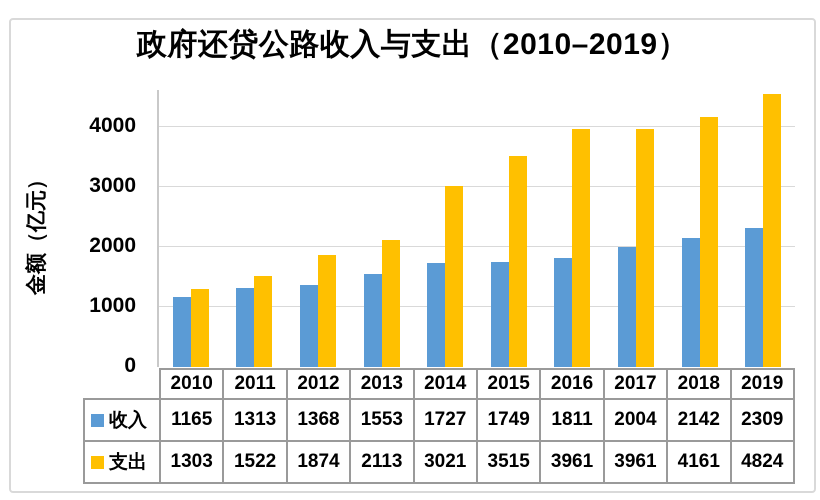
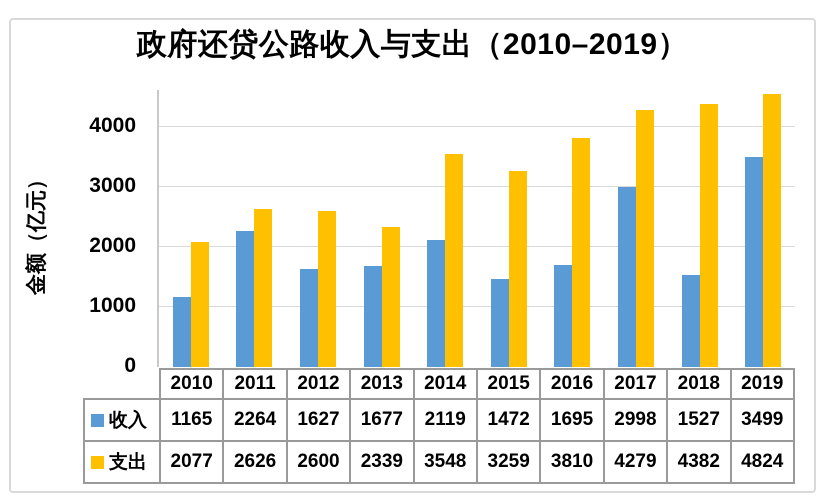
支出/2010: 1303 -> 2077
收入/2011: 1313 -> 2264
支出/2011: 1522 -> 2626
收入/2012: 1368 -> 1627
支出/2012: 1874 -> 2600
收入/2013: 1553 -> 1677
支出/2013: 2113 -> 2339
收入/2014: 1727 -> 2119
支出/2014: 3021 -> 3548
收入/2015: 1749 -> 1472
支出/2015: 3515 -> 3259
收入/2016: 1811 -> 1695
支出/2016: 3961 -> 3810
收入/2017: 2004 -> 2998
支出/2017: 3961 -> 4279
收入/2018: 2142 -> 1527
支出/2018: 4161 -> 4382
收入/2019: 2309 -> 3499
